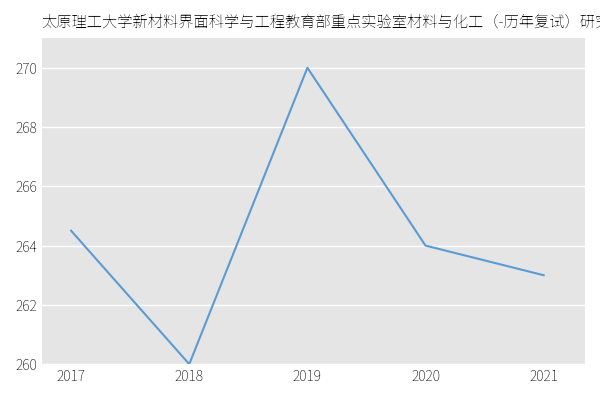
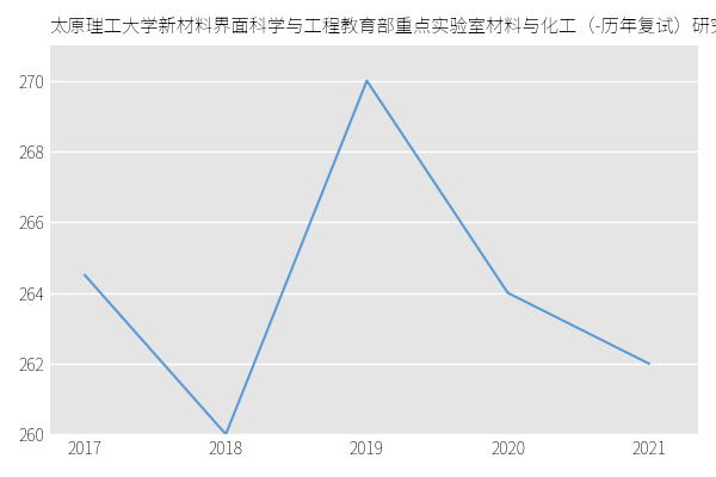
2021: 263.0 -> 262.0
